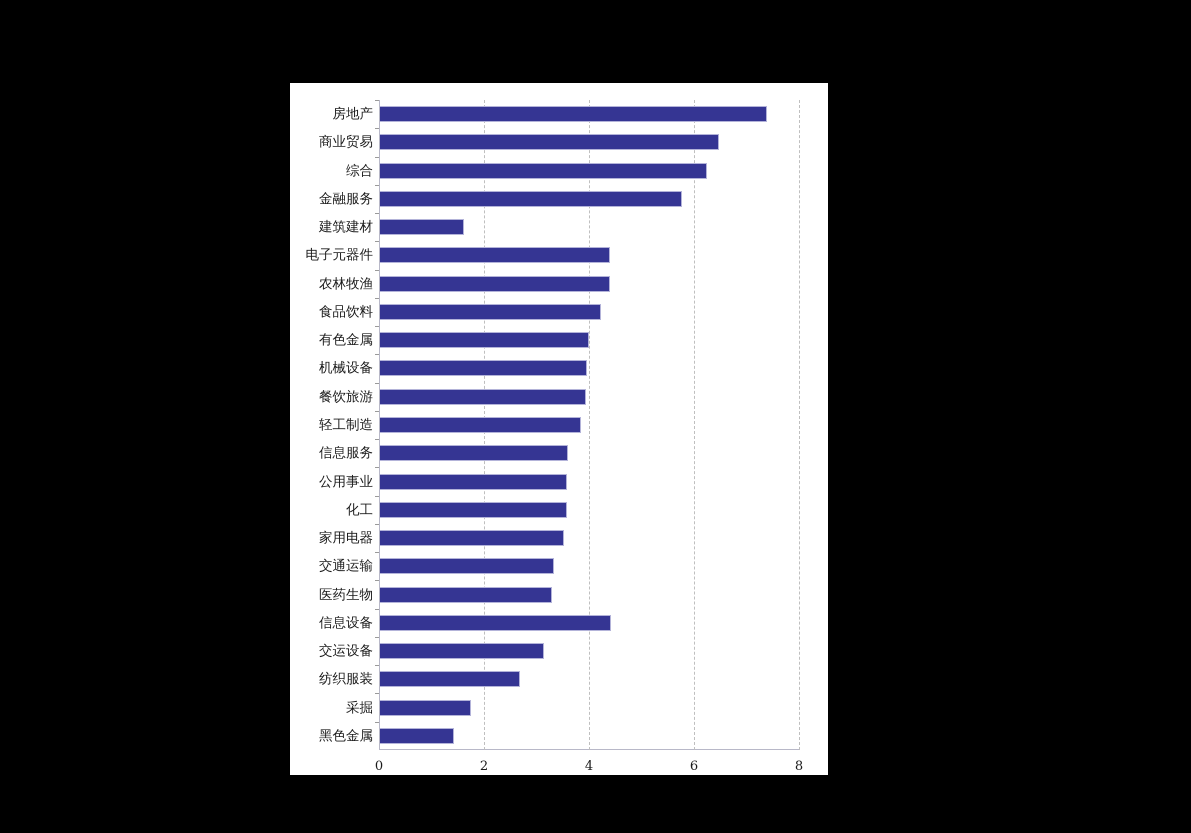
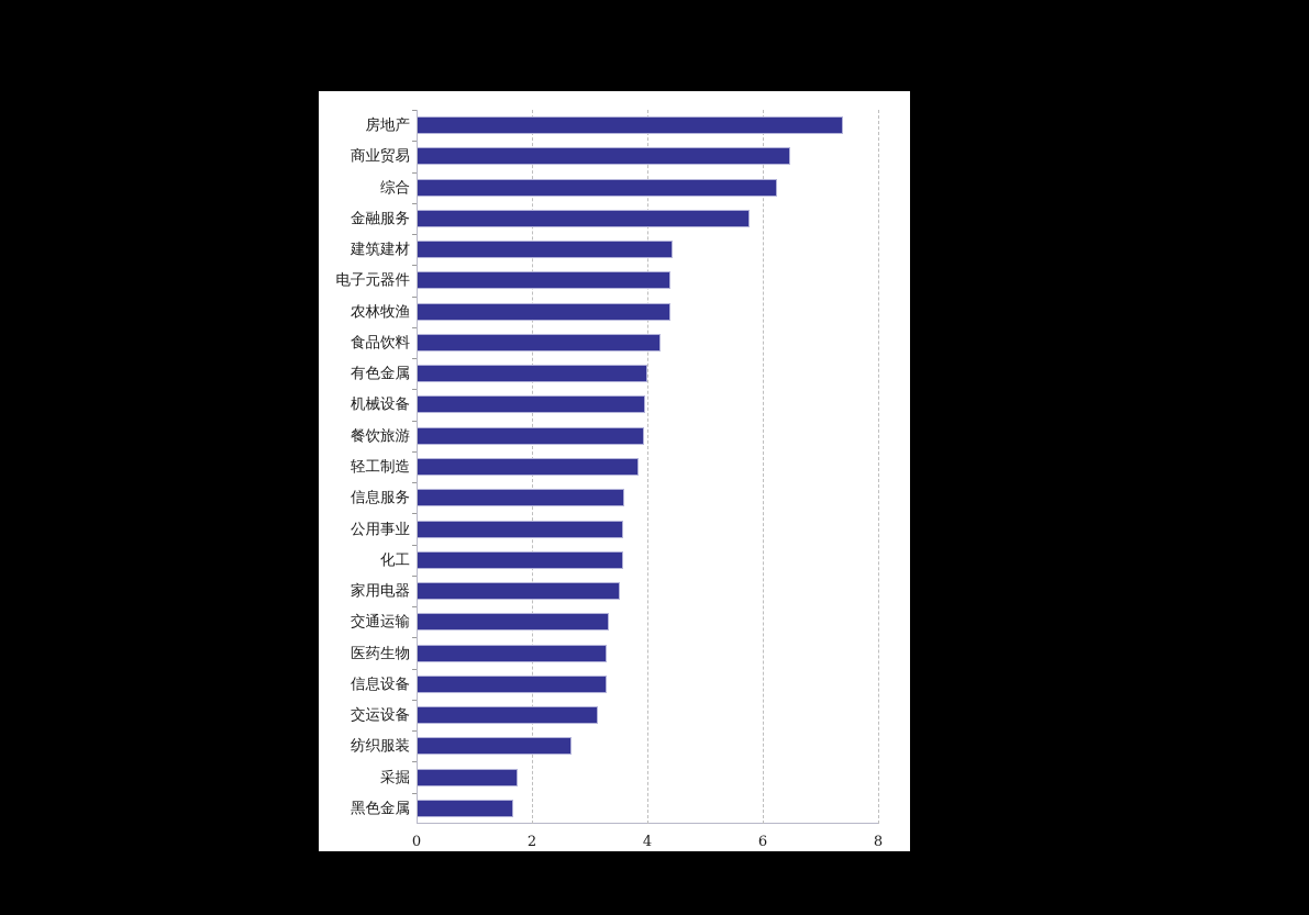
建筑建材: 1.6 -> 4.4
信息设备: 4.4 -> 3.3
黑色金属: 1.4 -> 1.7
